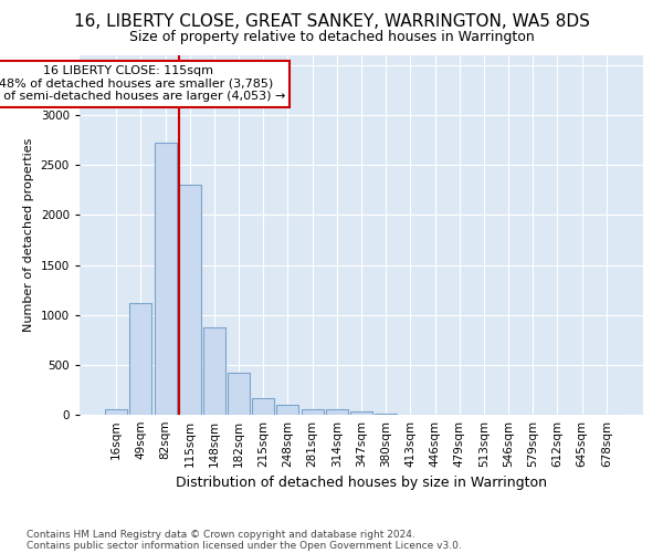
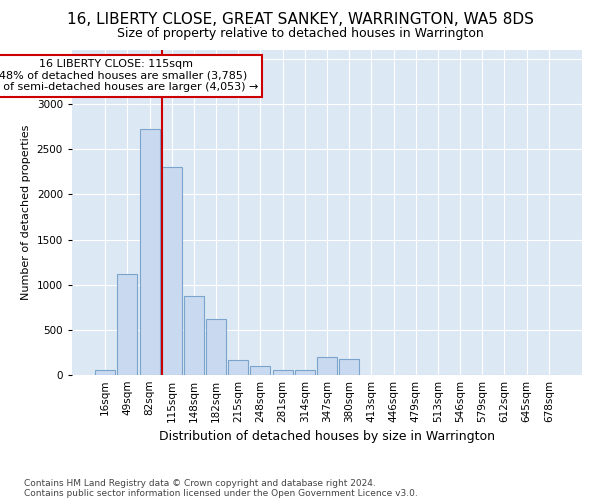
182sqm: 420 -> 620
347sqm: 40 -> 200
380sqm: 10 -> 180
